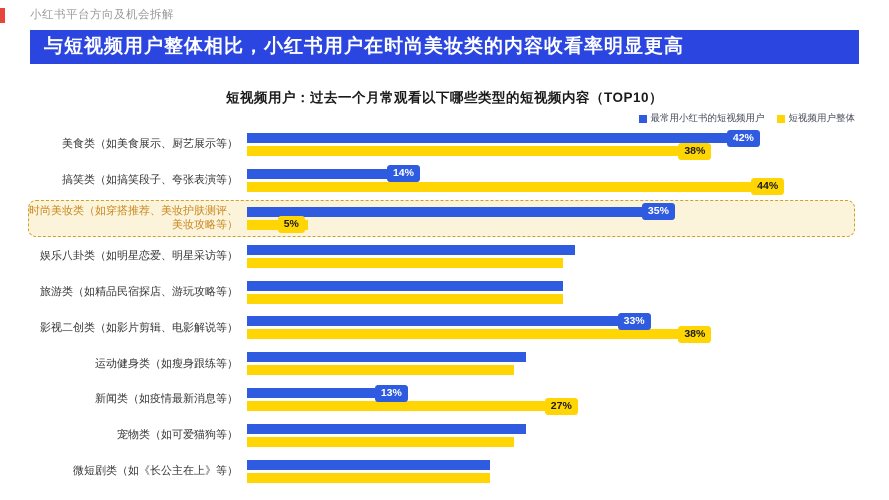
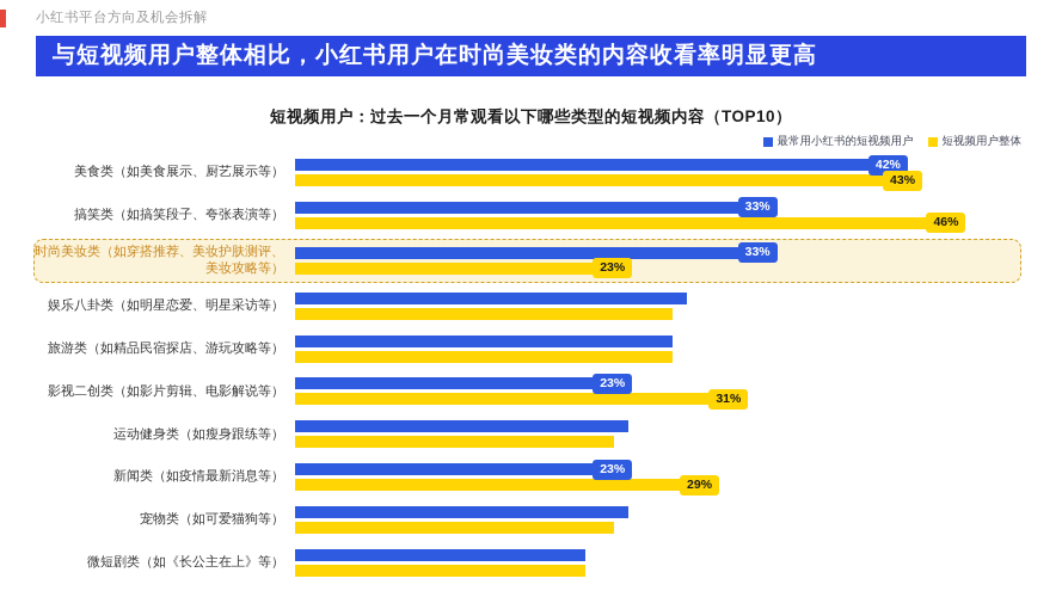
短视频用户整体/美食类（如美食展示、厨艺展示等）: 38% -> 43%
最常用小红书的短视频用户/搞笑类（如搞笑段子、夸张表演等）: 14% -> 33%
短视频用户整体/搞笑类（如搞笑段子、夸张表演等）: 44% -> 46%
最常用小红书的短视频用户/时尚美妆类（如穿搭推荐、美妆护肤测评、美妆攻略等）: 35% -> 33%
短视频用户整体/时尚美妆类（如穿搭推荐、美妆护肤测评、美妆攻略等）: 5% -> 23%
最常用小红书的短视频用户/影视二创类（如影片剪辑、电影解说等）: 33% -> 23%
短视频用户整体/影视二创类（如影片剪辑、电影解说等）: 38% -> 31%
最常用小红书的短视频用户/新闻类（如疫情最新消息等）: 13% -> 23%
短视频用户整体/新闻类（如疫情最新消息等）: 27% -> 29%
